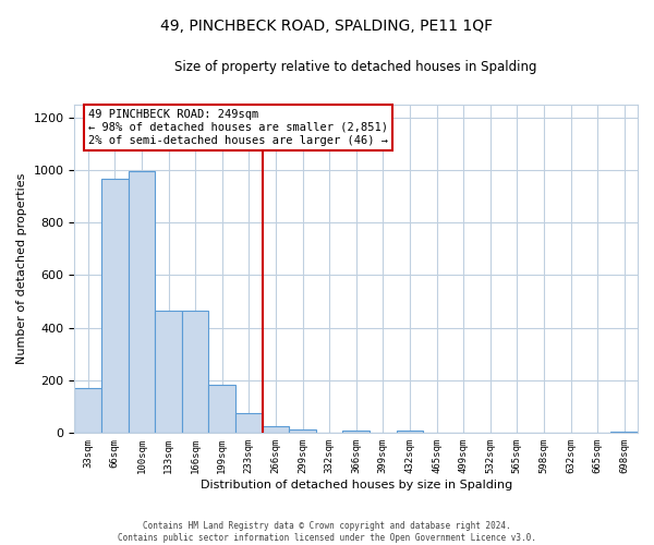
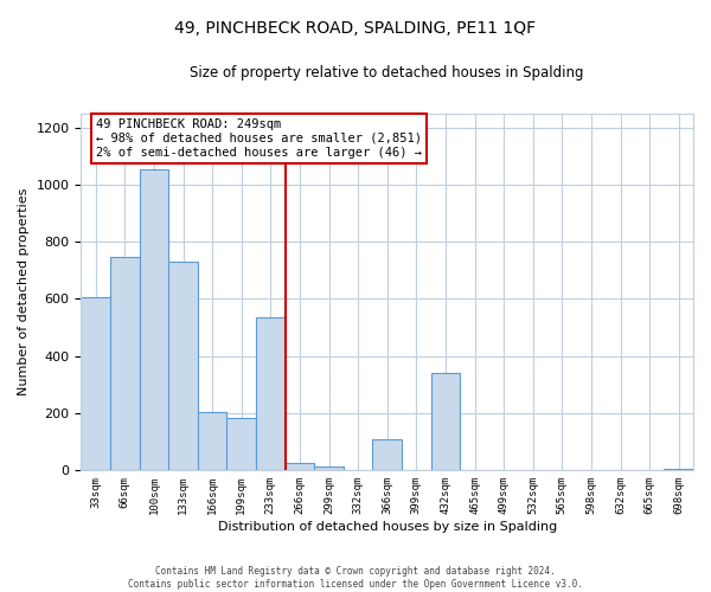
33sqm: 170 -> 605
66sqm: 965 -> 745
100sqm: 995 -> 1055
133sqm: 465 -> 730
166sqm: 465 -> 205
233sqm: 75 -> 535
366sqm: 10 -> 110
432sqm: 10 -> 340
